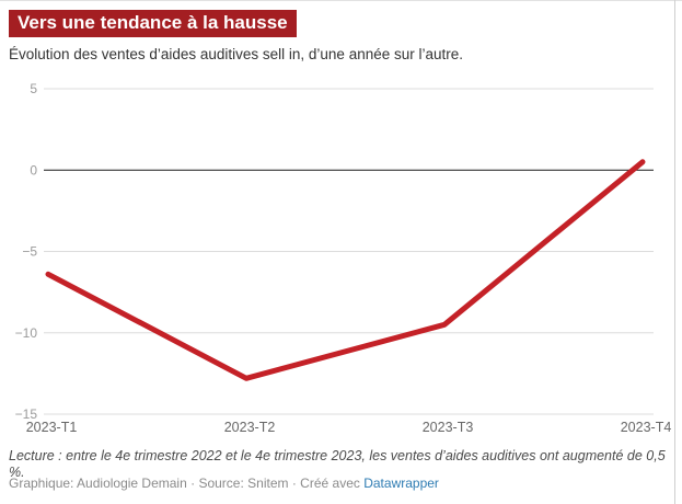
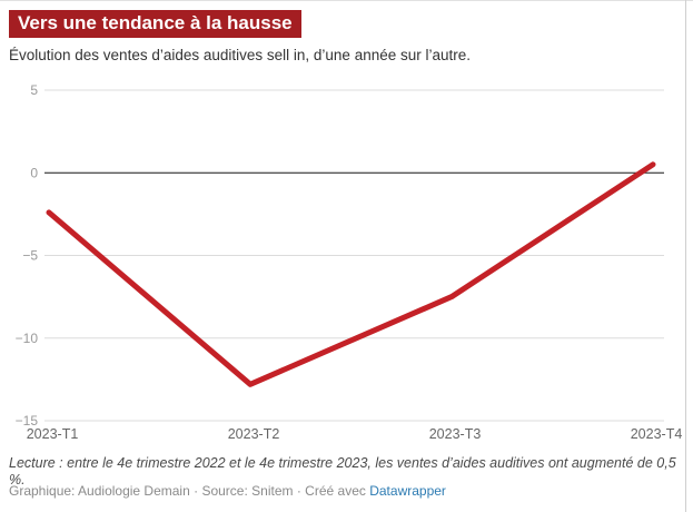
2023-T1: -6.4 -> -2.4
2023-T3: -9.5 -> -7.5
